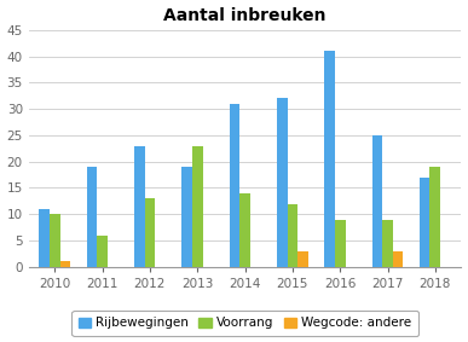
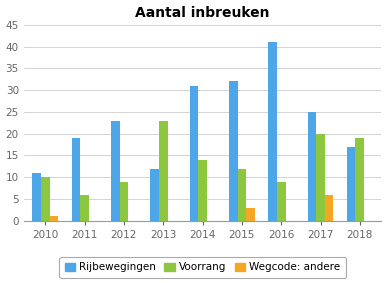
Voorrang/2012: 13 -> 9
Rijbewegingen/2013: 19 -> 12
Voorrang/2017: 9 -> 20
Wegcode: andere/2017: 3 -> 6
